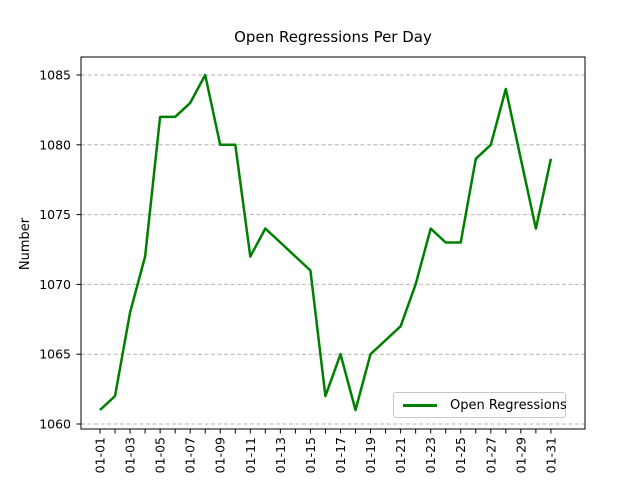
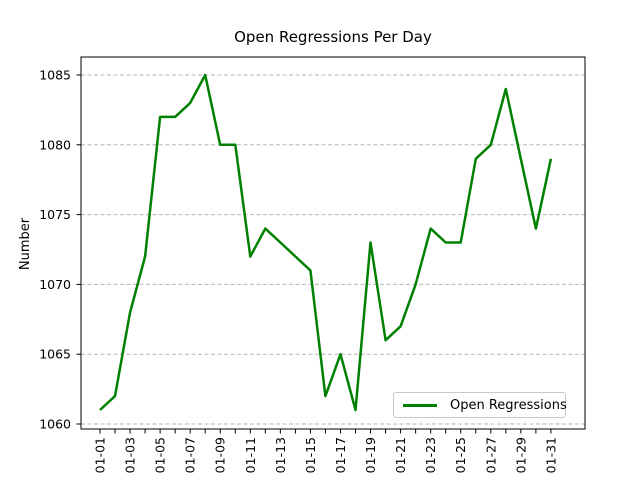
01-19: 1065 -> 1073
